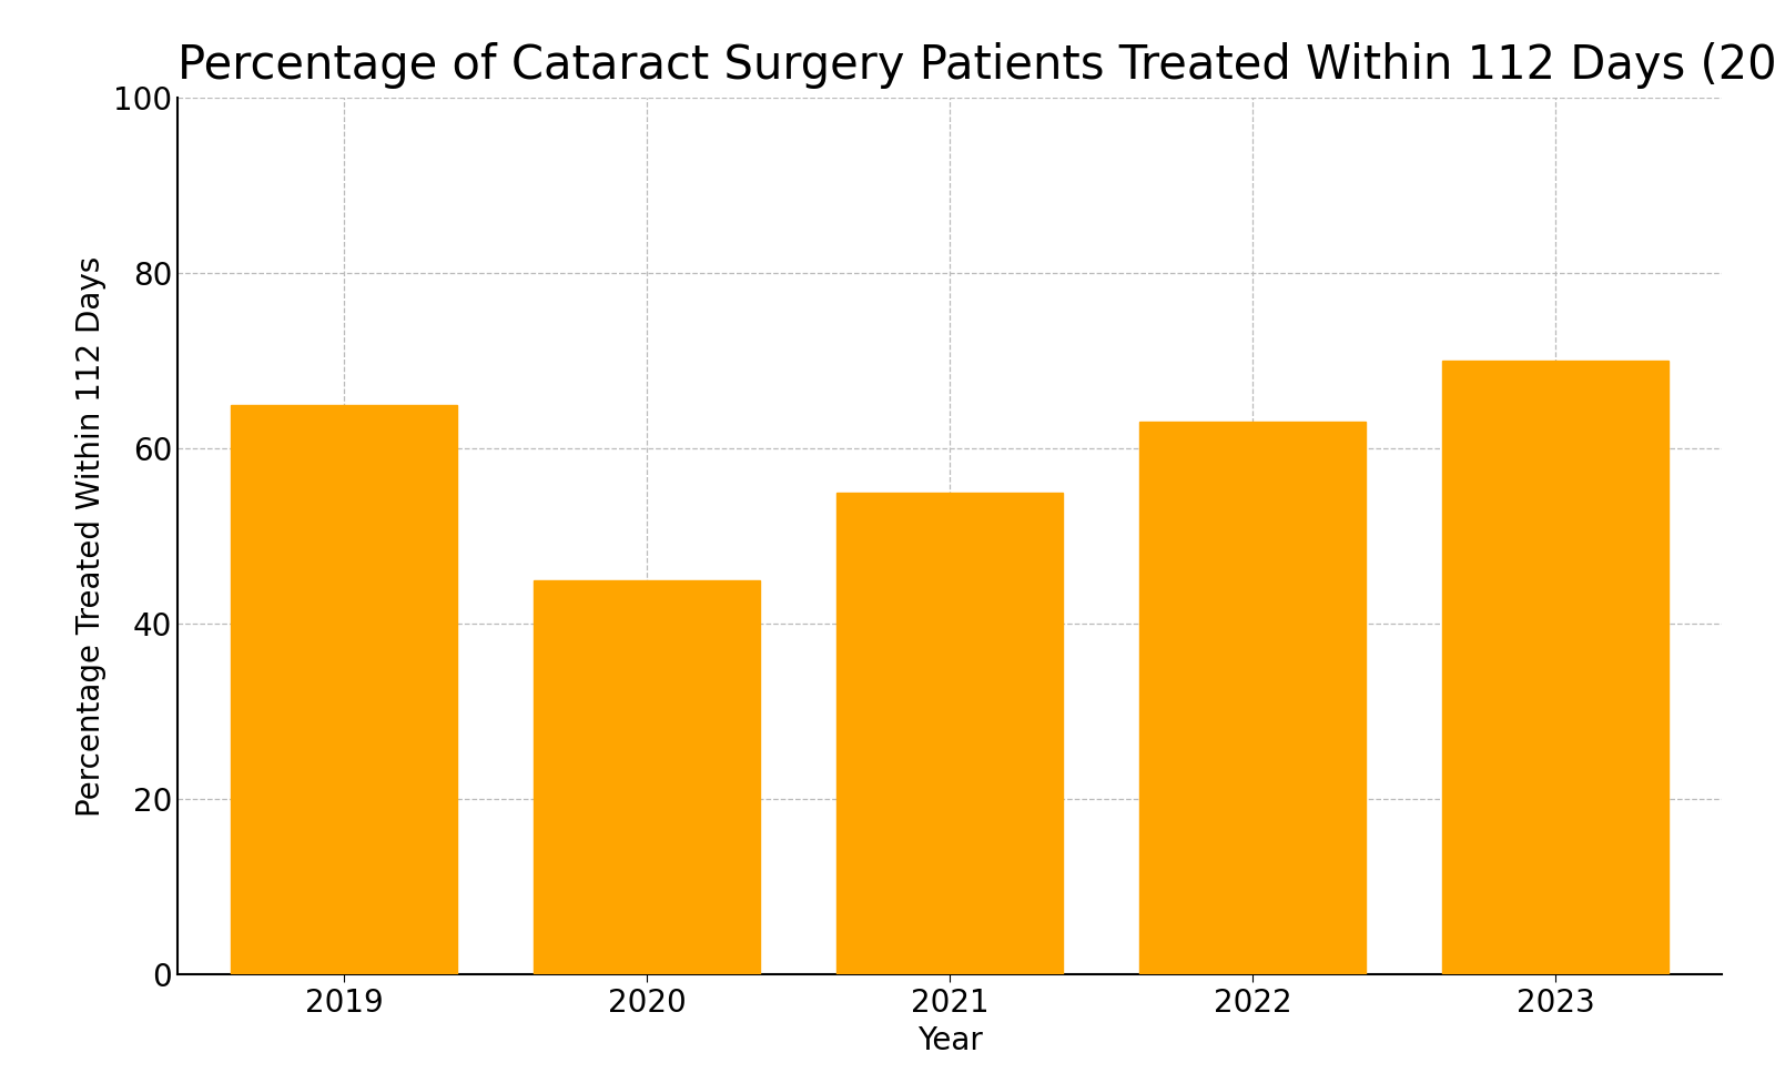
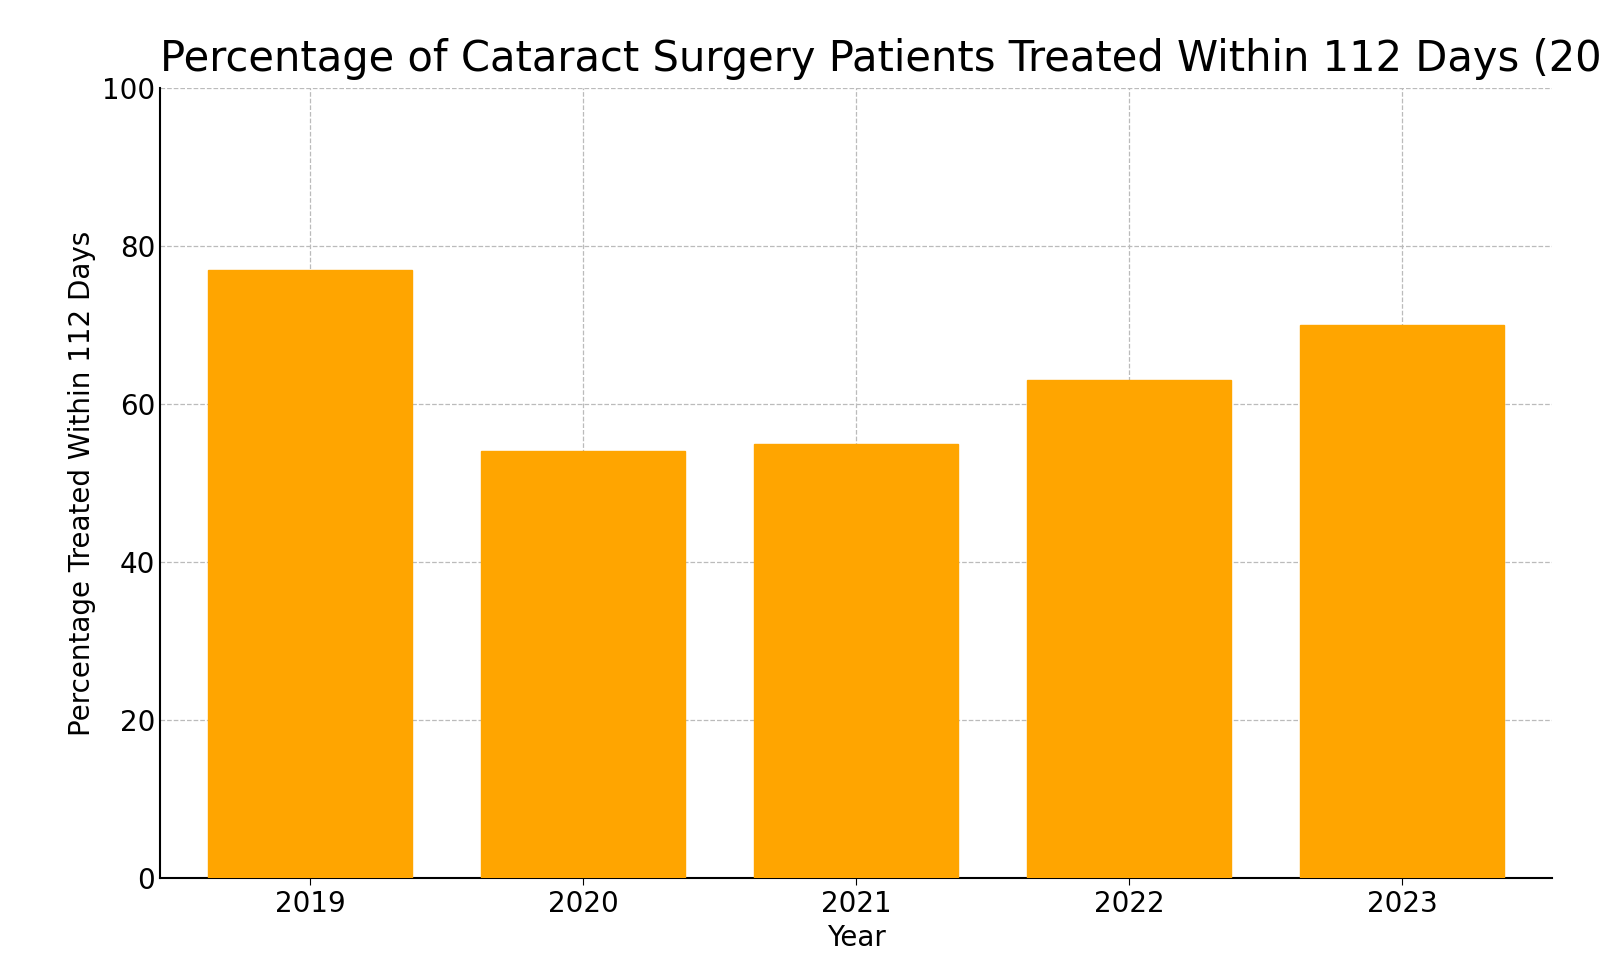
2019: 65 -> 77
2020: 45 -> 54
